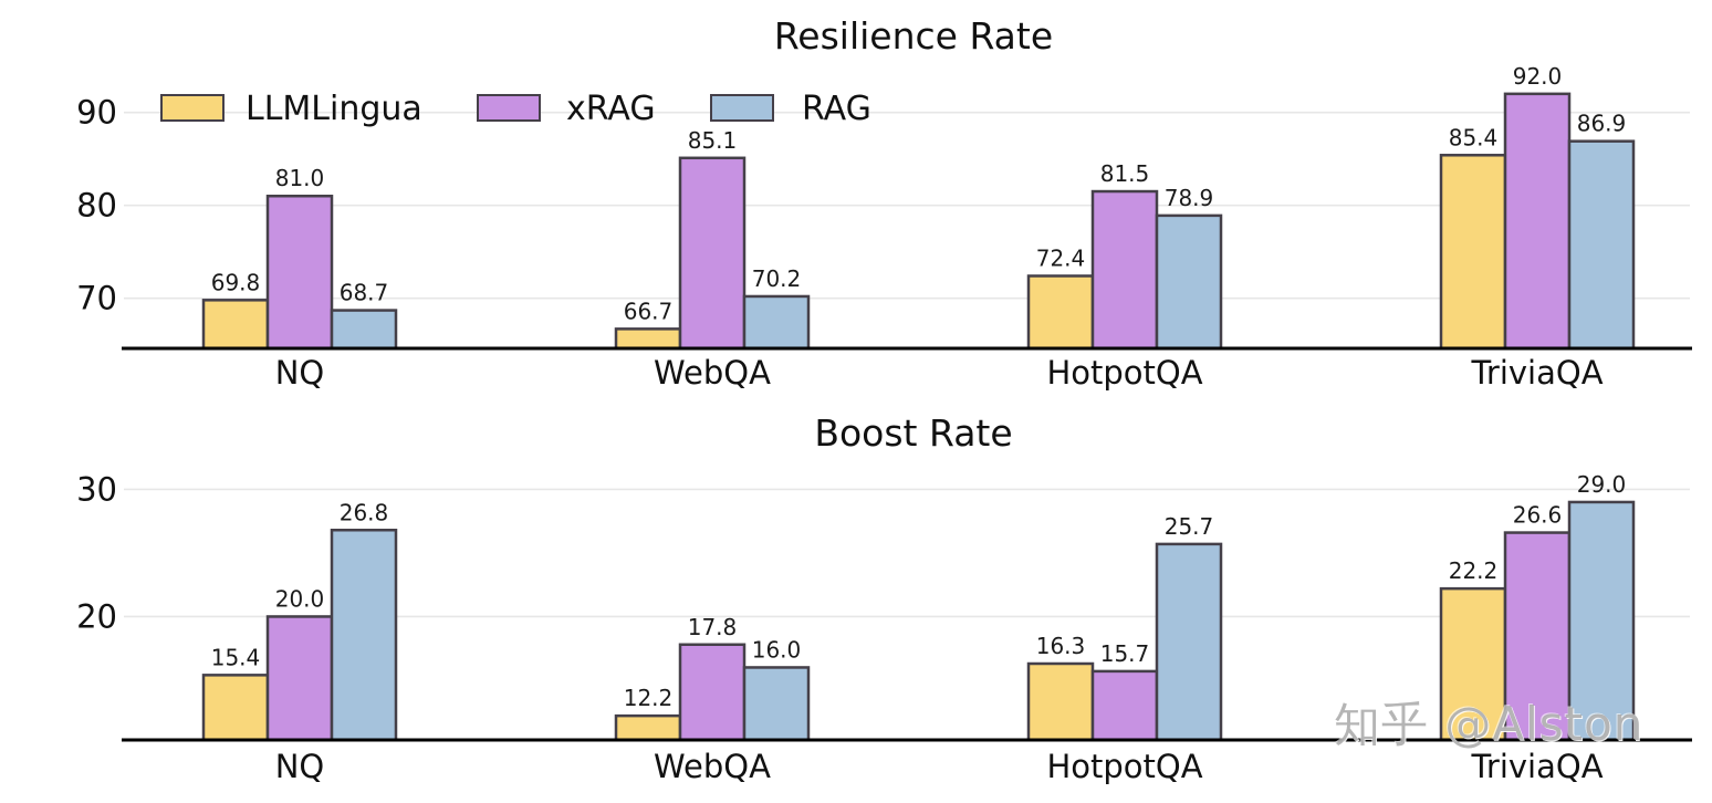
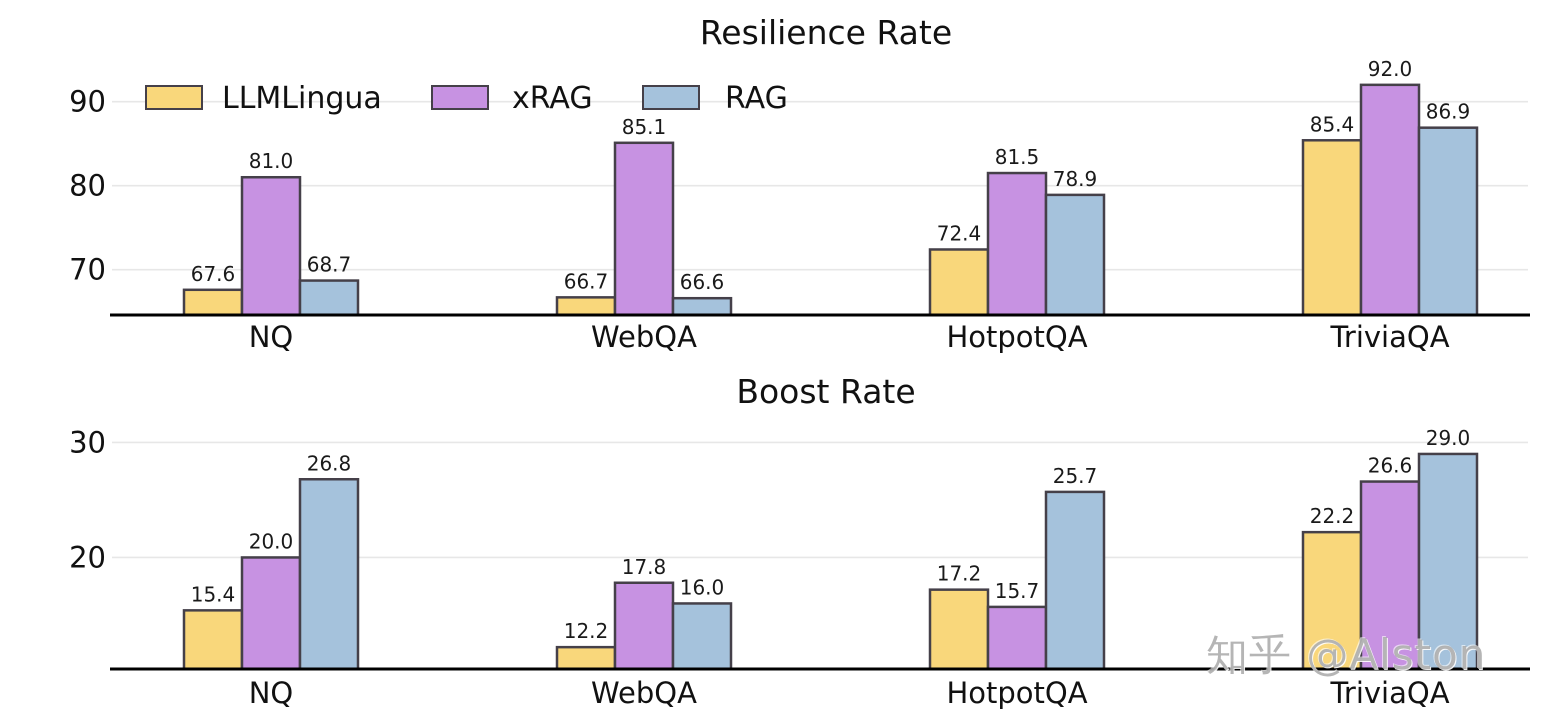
Resilience Rate/LLMLingua/NQ: 69.8 -> 67.6
Resilience Rate/RAG/WebQA: 70.2 -> 66.6
Boost Rate/LLMLingua/HotpotQA: 16.3 -> 17.2
